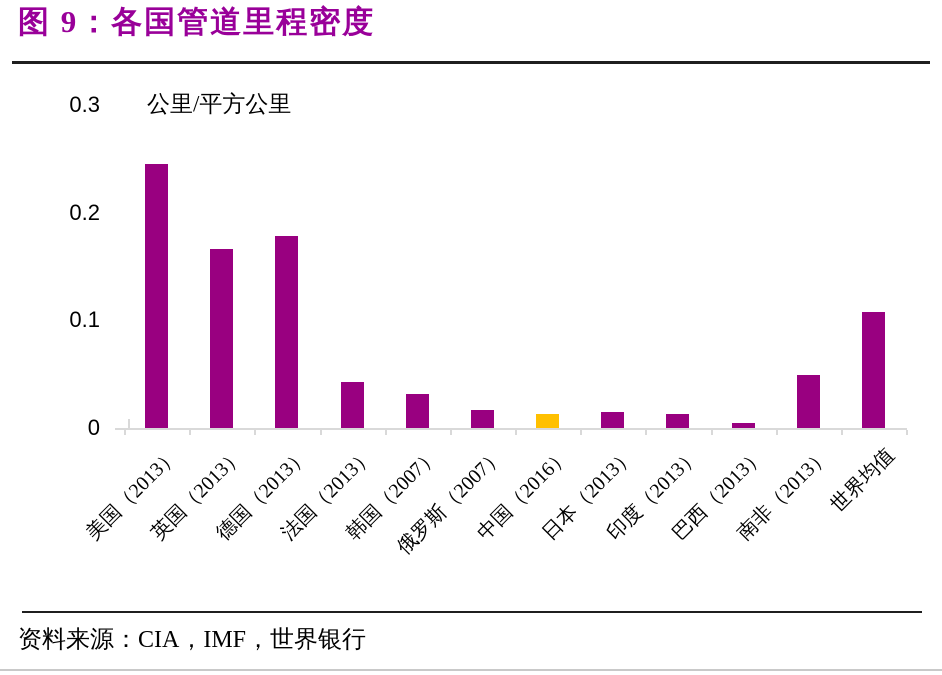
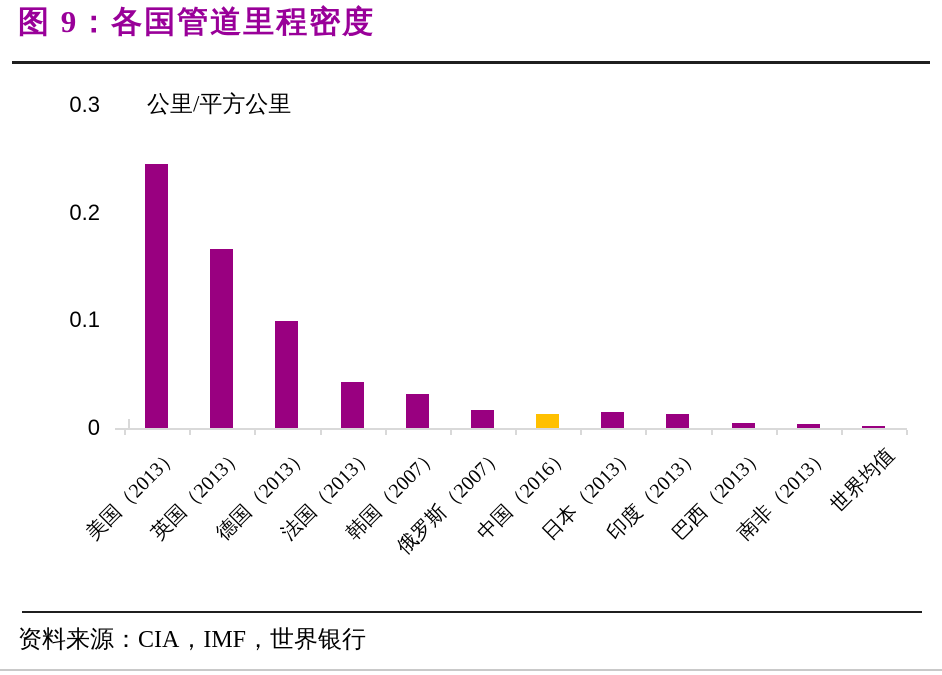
德国（2013）: 0.178 -> 0.099
南非（2013）: 0.049 -> 0.004
世界均值: 0.108 -> 0.002
